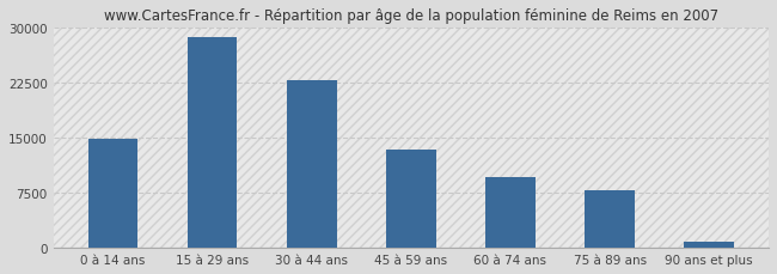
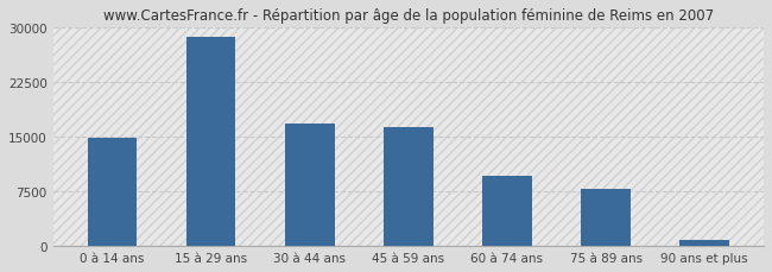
30 à 44 ans: 22800 -> 16800
45 à 59 ans: 13400 -> 16300
